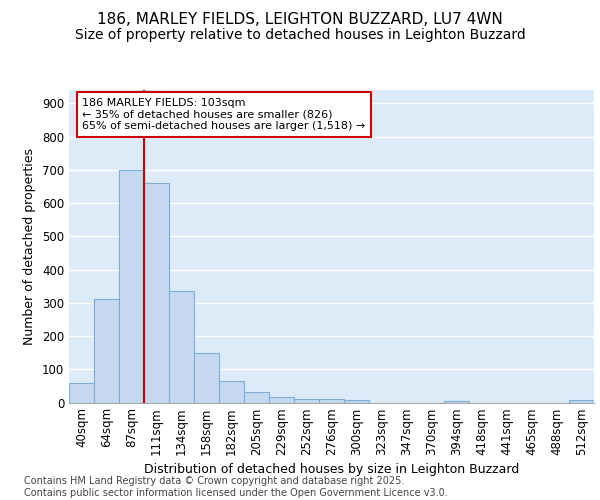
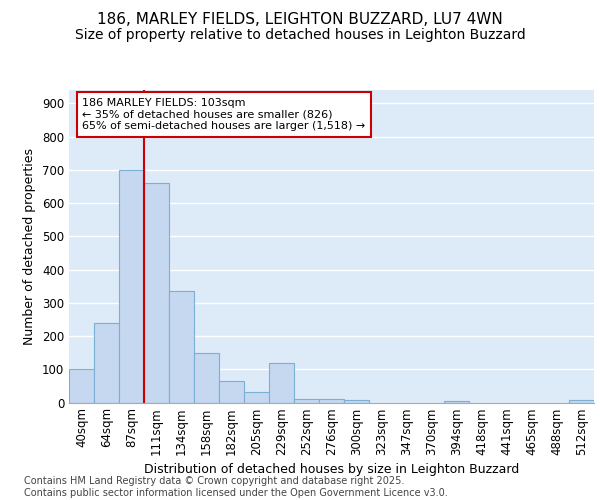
40sqm: 58 -> 100
64sqm: 312 -> 240
229sqm: 18 -> 120
